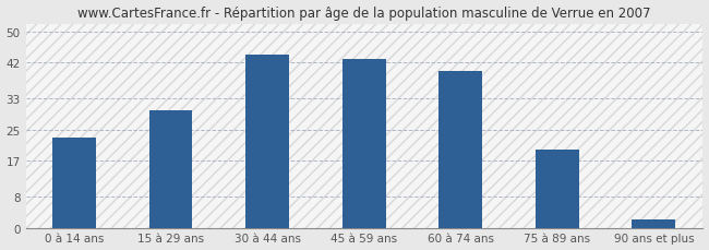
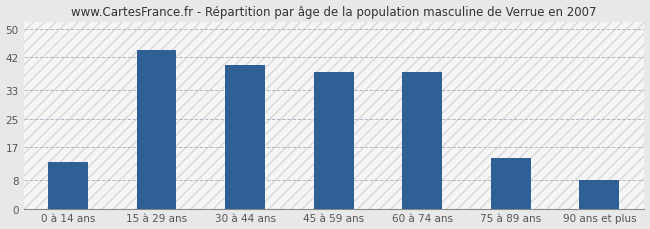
0 à 14 ans: 23 -> 13
15 à 29 ans: 30 -> 44
30 à 44 ans: 44 -> 40
45 à 59 ans: 43 -> 38
60 à 74 ans: 40 -> 38
75 à 89 ans: 20 -> 14
90 ans et plus: 2 -> 8
